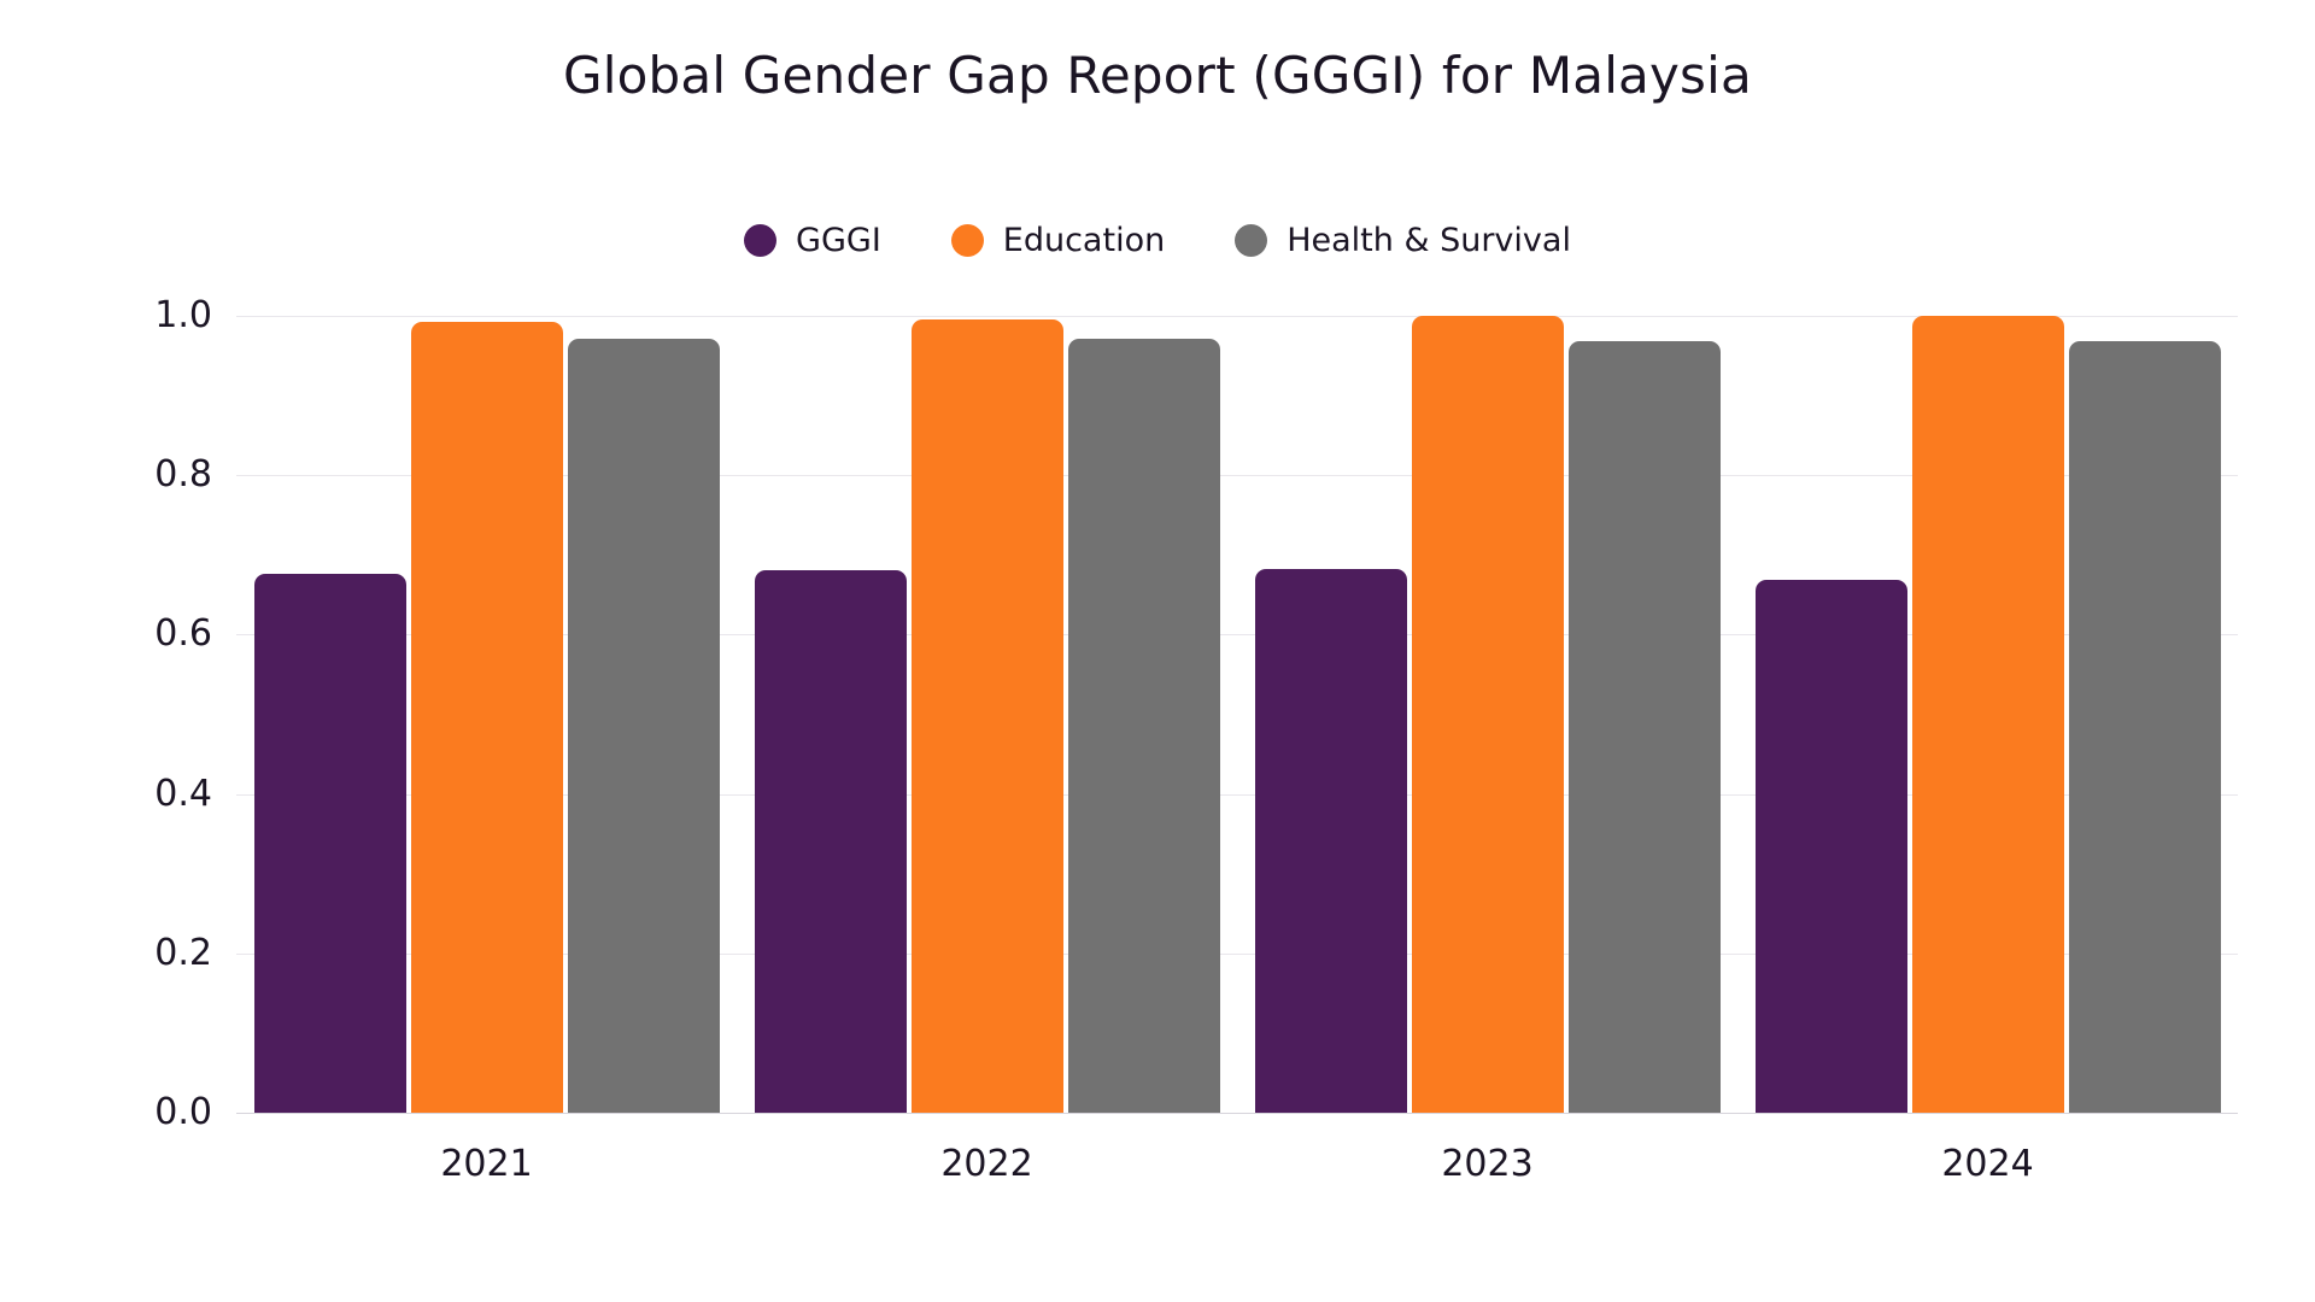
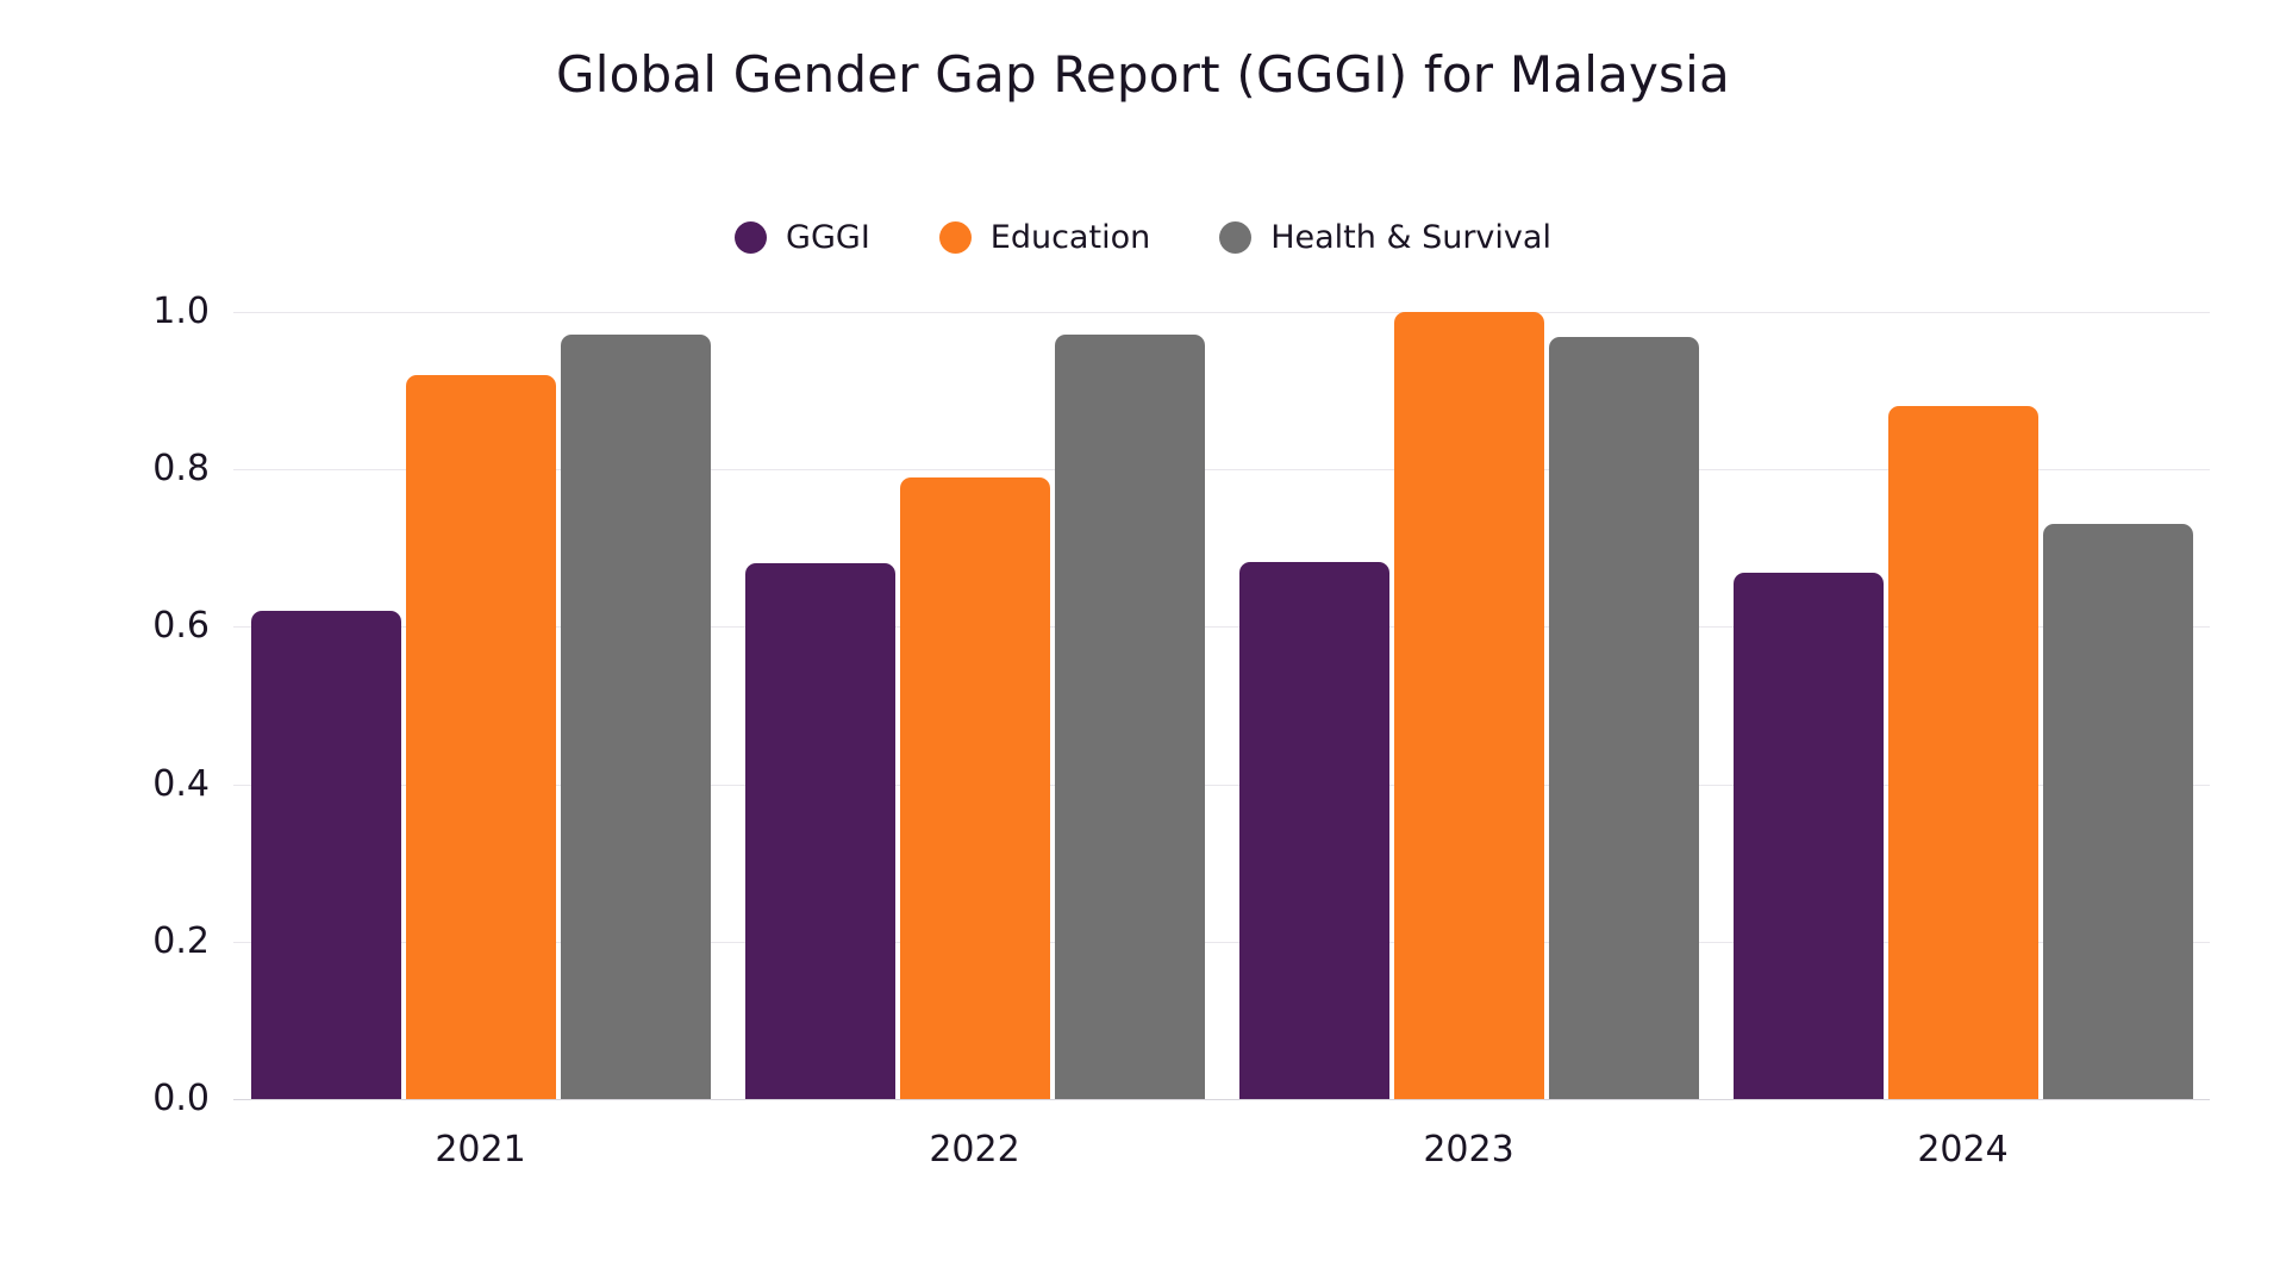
GGGI/2021: 0.68 -> 0.62
Education/2021: 0.99 -> 0.92
Education/2022: 0.99 -> 0.79
Education/2024: 1.00 -> 0.88
Health & Survival/2024: 0.97 -> 0.73
